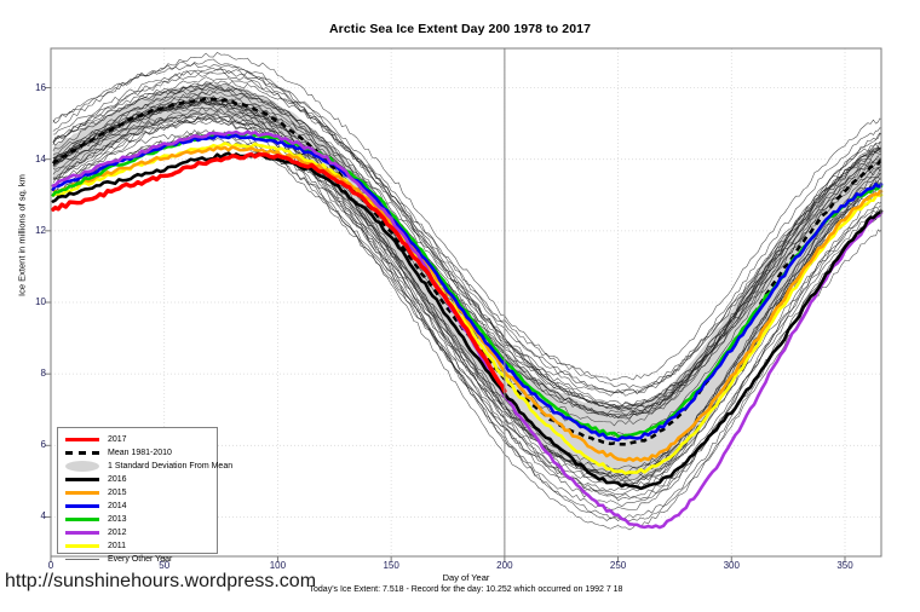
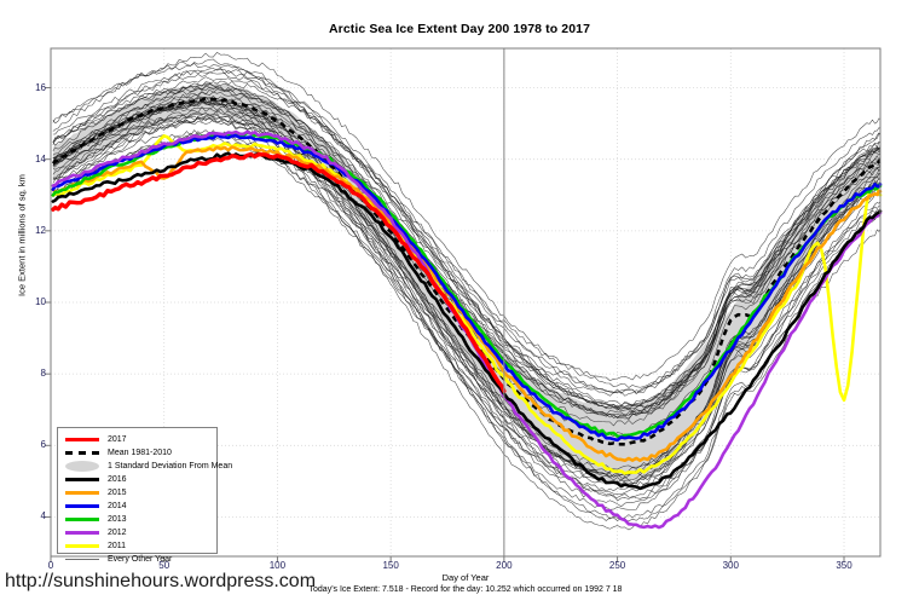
2015/50: 14.1 -> 13.5
2011/50: 14.1 -> 14.6
Mean 1981-2010/300: 8.8 -> 9.5
2011/350: 12.2 -> 7.3
